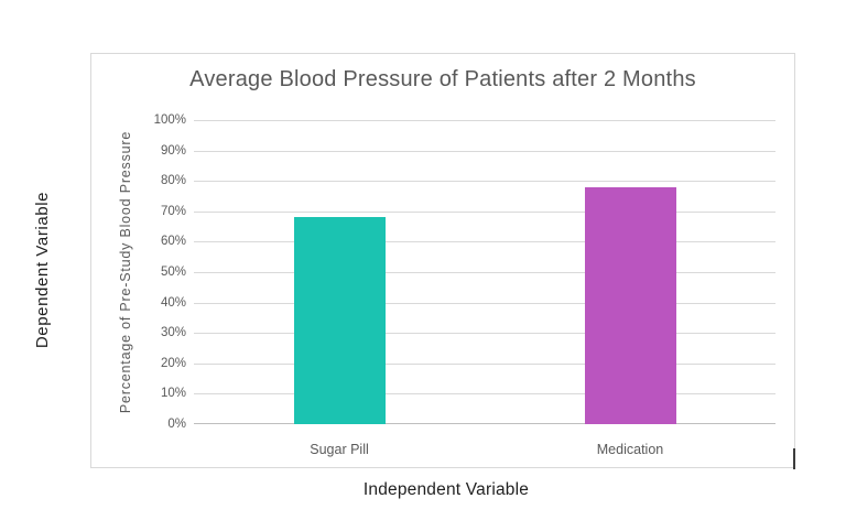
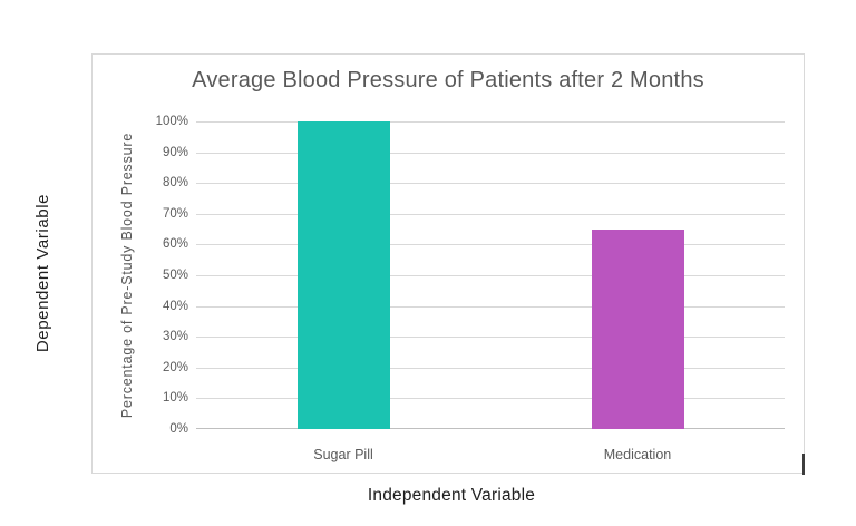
Sugar Pill: 68% -> 100%
Medication: 78% -> 65%
